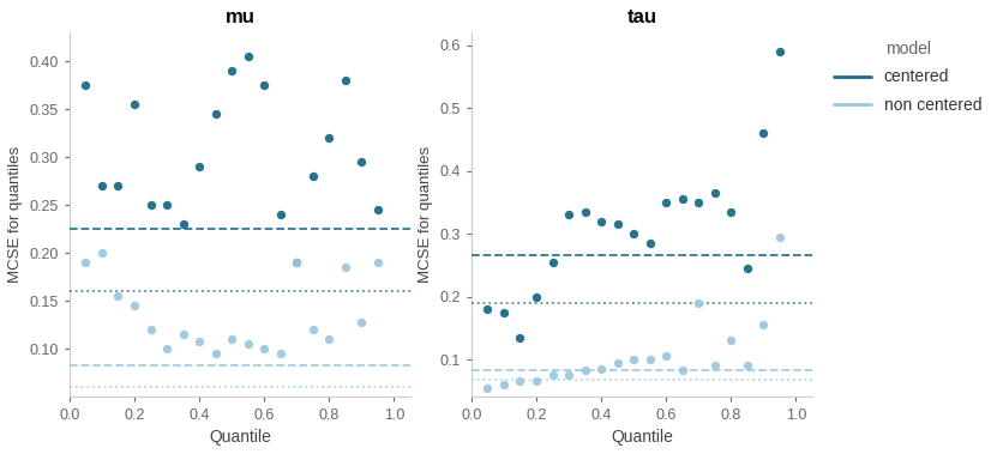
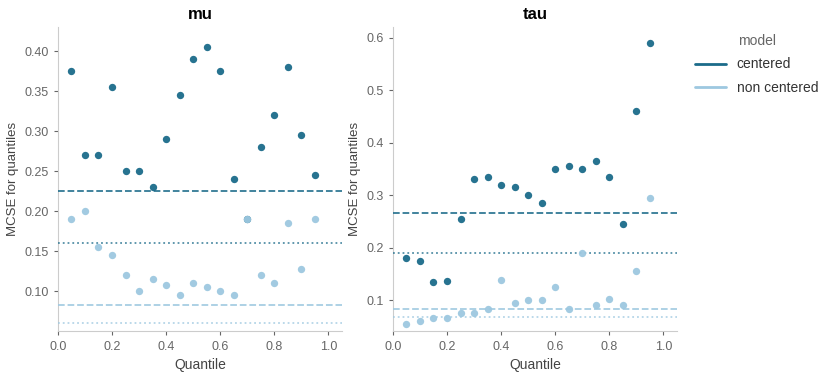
tau/centered/0.2: 0.200 -> 0.136
tau/non centered/0.4: 0.085 -> 0.138
tau/non centered/0.6: 0.105 -> 0.124
tau/non centered/0.8: 0.130 -> 0.102
